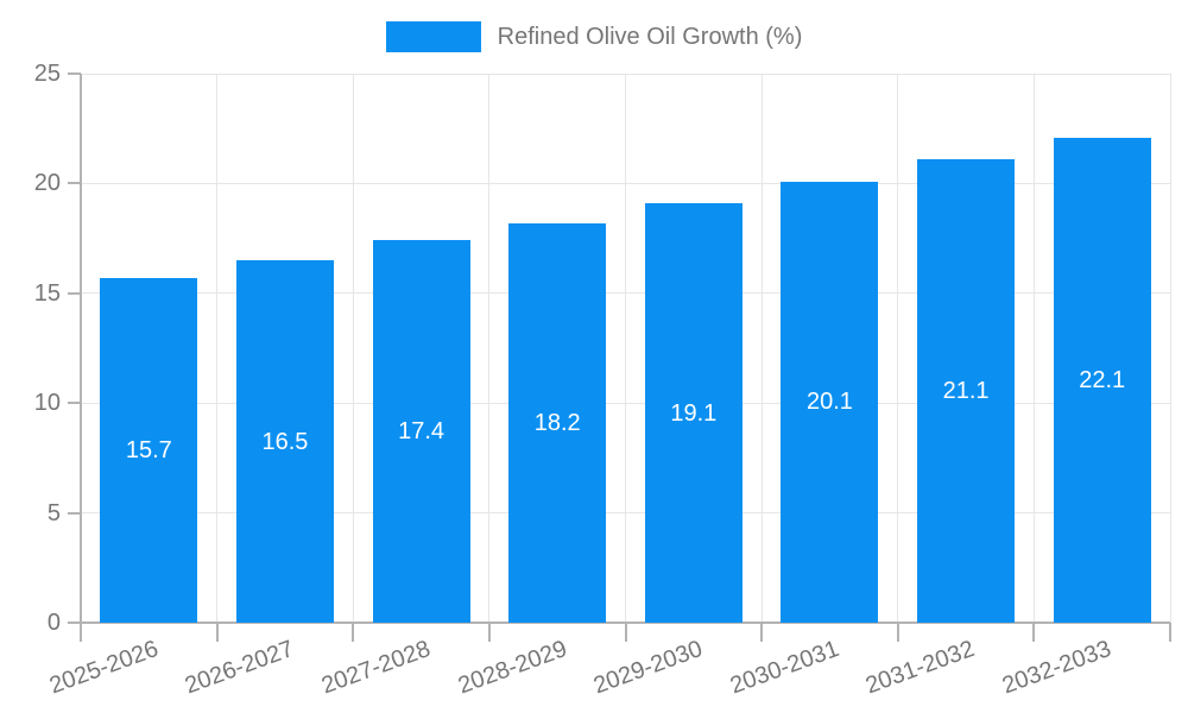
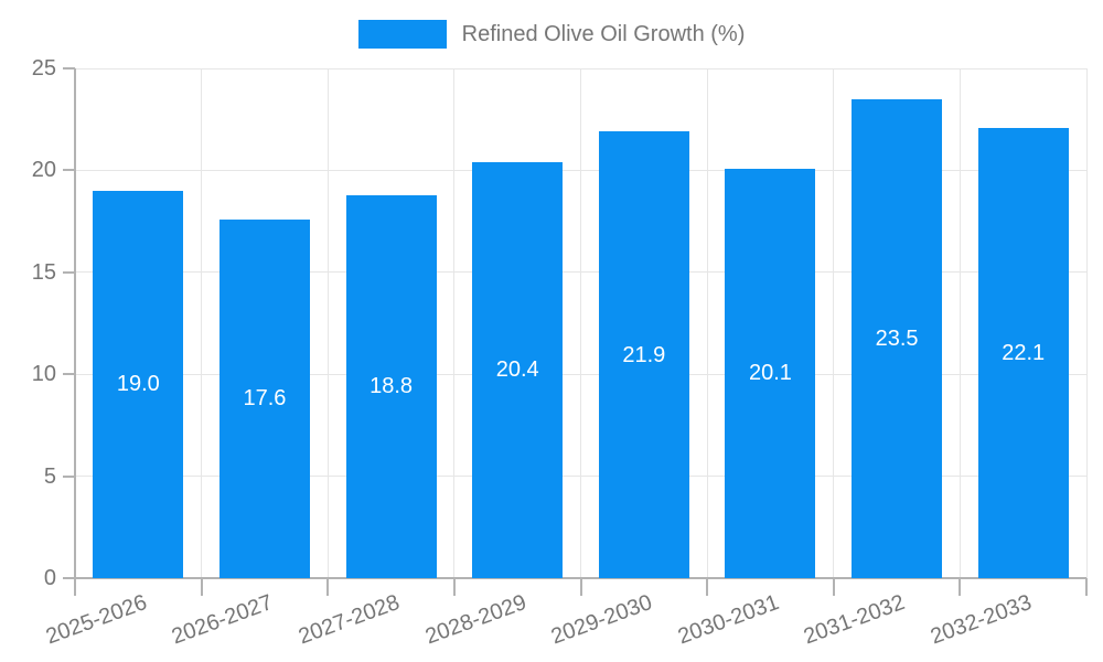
2025-2026: 15.7 -> 19.0
2026-2027: 16.5 -> 17.6
2027-2028: 17.4 -> 18.8
2028-2029: 18.2 -> 20.4
2029-2030: 19.1 -> 21.9
2031-2032: 21.1 -> 23.5
